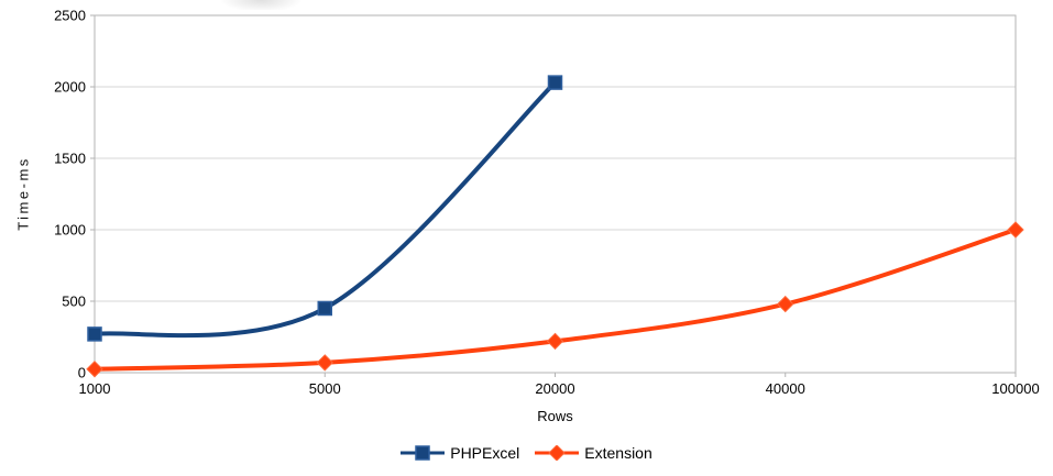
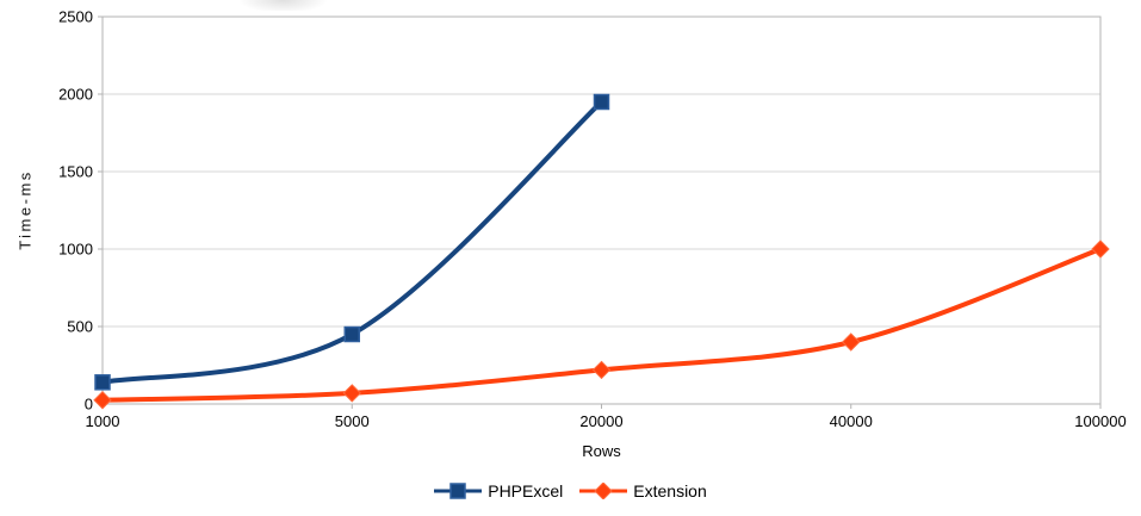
PHPExcel/1000: 270 -> 140
PHPExcel/20000: 2030 -> 1950
Extension/40000: 480 -> 400
